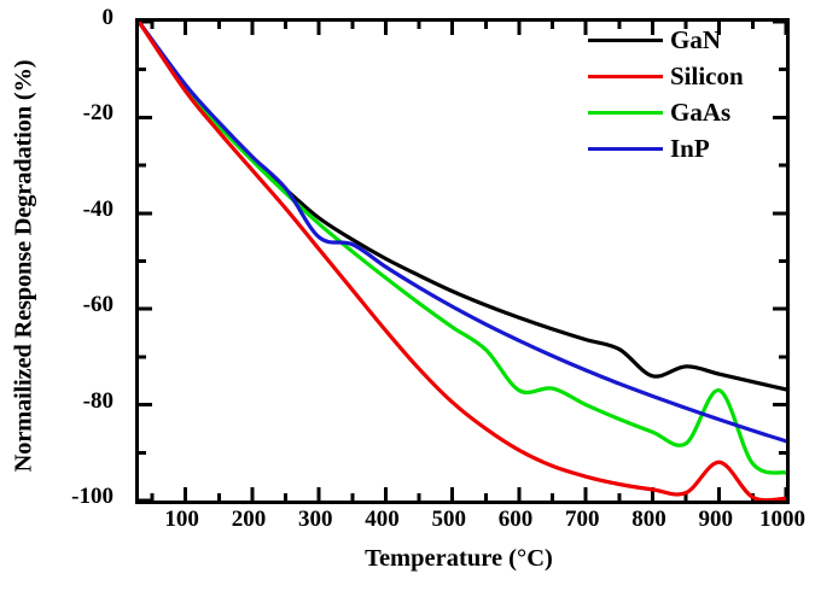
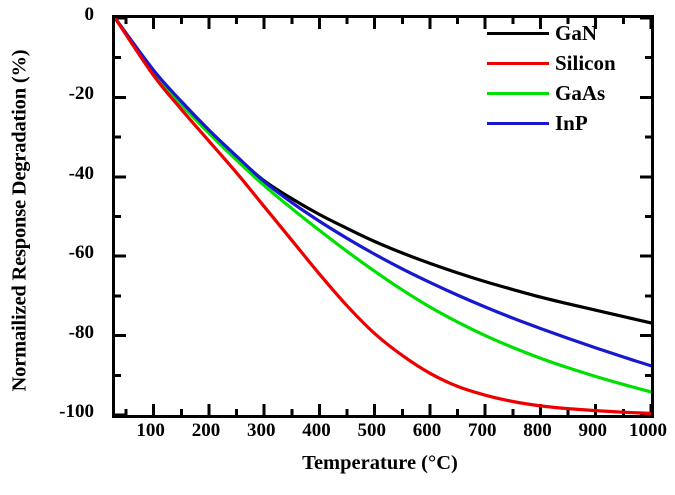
InP/300: -45 -> -41
GaAs/600: -77 -> -73
GaN/800: -74 -> -70
Silicon/900: -92 -> -99
GaAs/900: -77 -> -90
